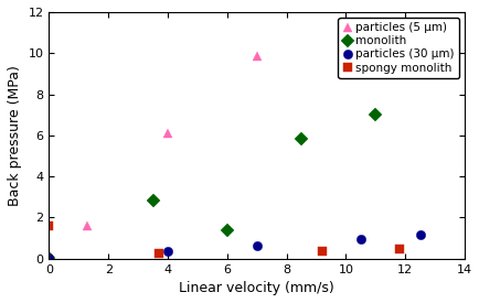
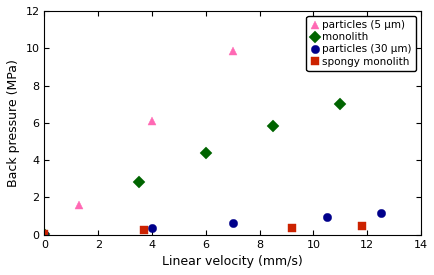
spongy monolith/0: 1.6 -> 0.1
monolith/6: 1.4 -> 4.4
